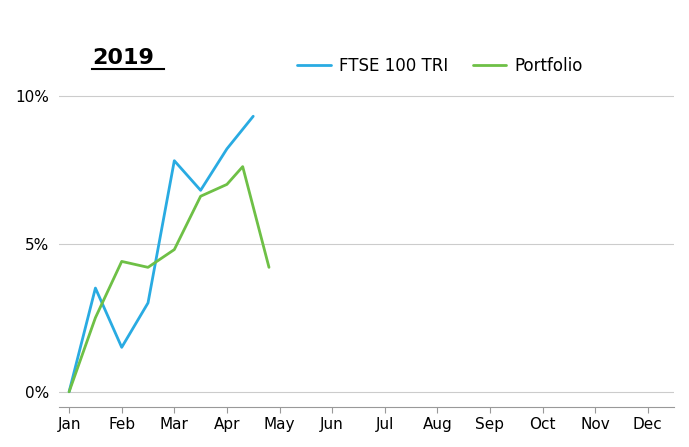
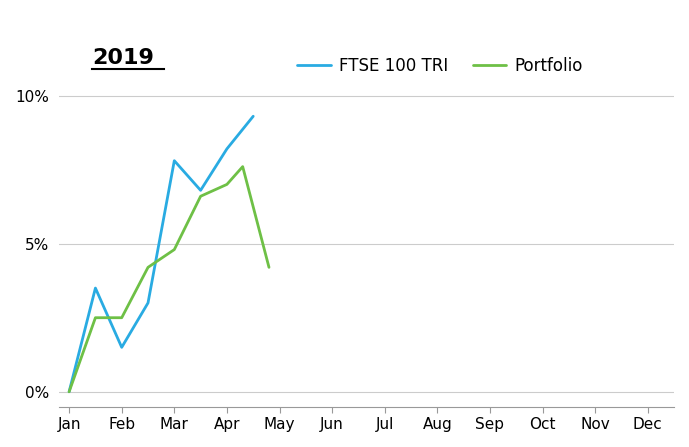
Portfolio/Feb: 4.4% -> 2.5%
